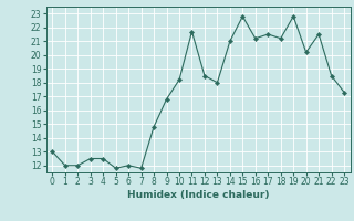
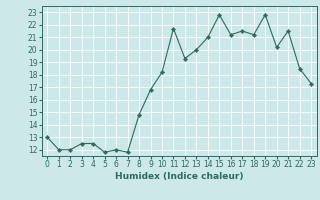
12: 18.5 -> 19.3
13: 18.0 -> 20.0
